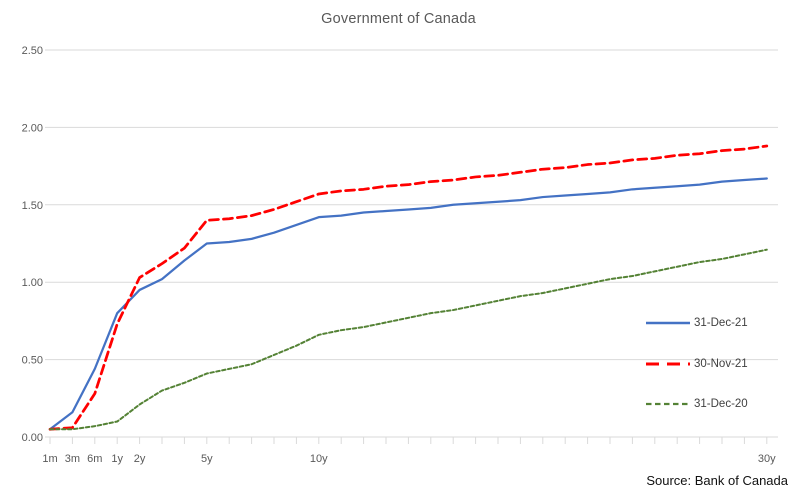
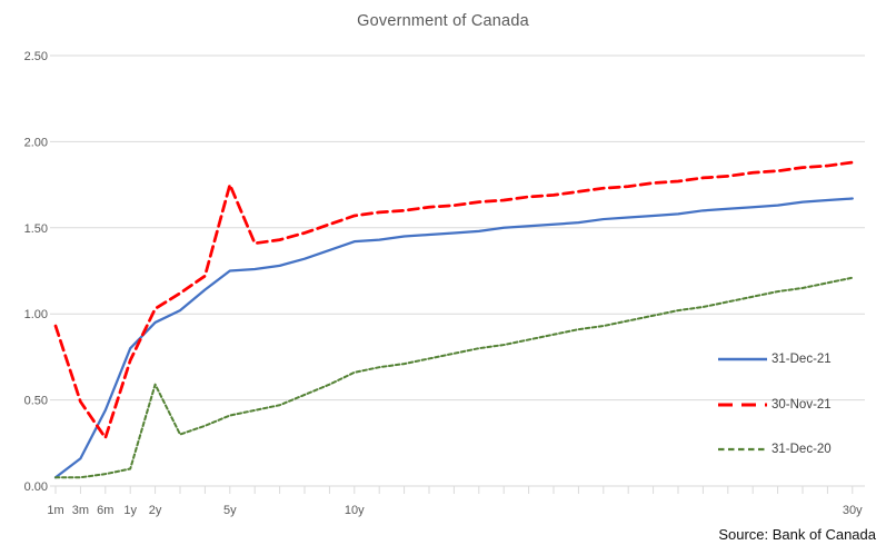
30-Nov-21/1m: 0.05 -> 0.93
30-Nov-21/3m: 0.06 -> 0.49
31-Dec-20/2y: 0.21 -> 0.59
30-Nov-21/5y: 1.40 -> 1.75
